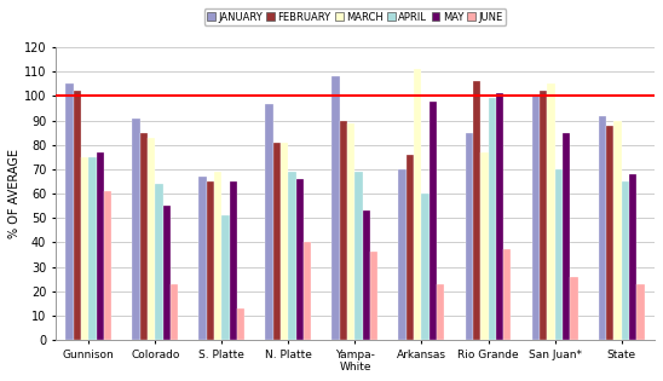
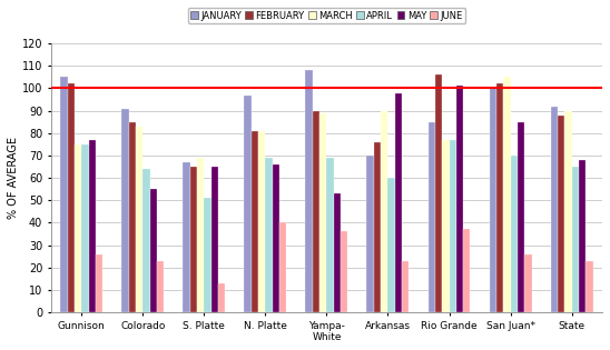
JUNE/Gunnison: 61 -> 26
MARCH/Arkansas: 111 -> 90
APRIL/Rio Grande: 99 -> 77
